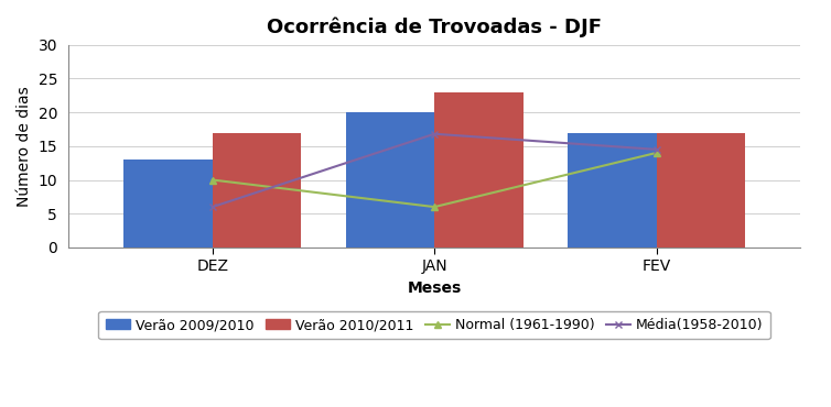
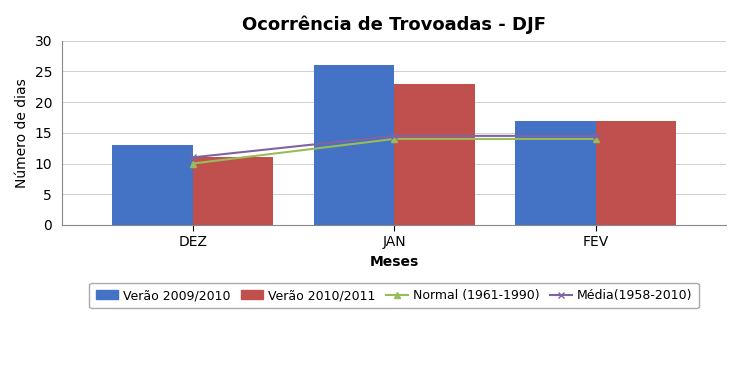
Média(1958-2010)/DEZ: 6.0 -> 11.0
Verão 2010/2011/DEZ: 17 -> 11
Verão 2009/2010/JAN: 20 -> 26
Normal (1961-1990)/JAN: 6 -> 14
Média(1958-2010)/JAN: 16.8 -> 14.5
